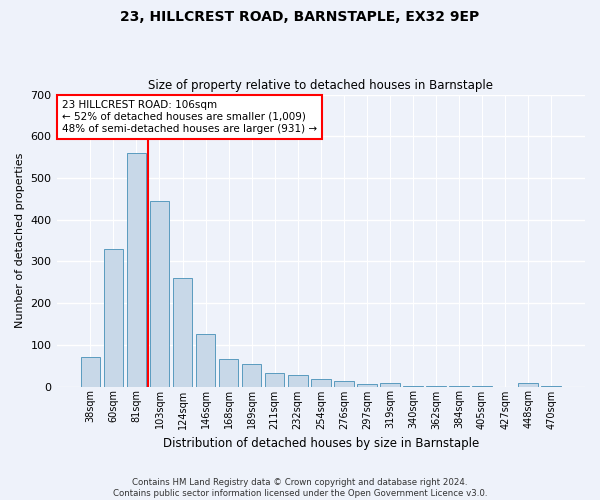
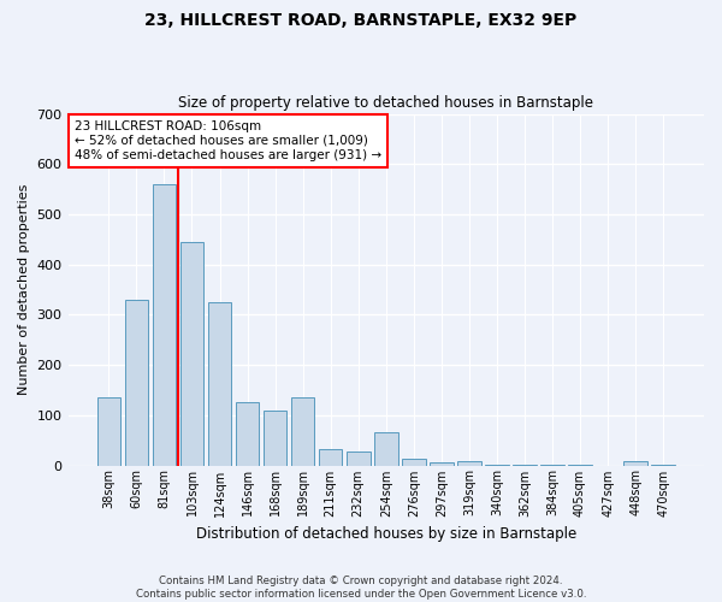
38sqm: 70 -> 135
124sqm: 260 -> 325
168sqm: 65 -> 110
189sqm: 55 -> 135
254sqm: 17 -> 65
